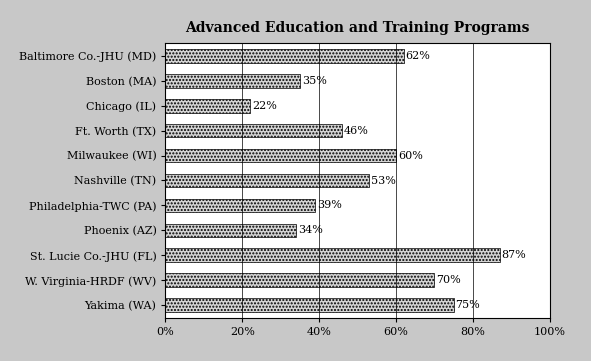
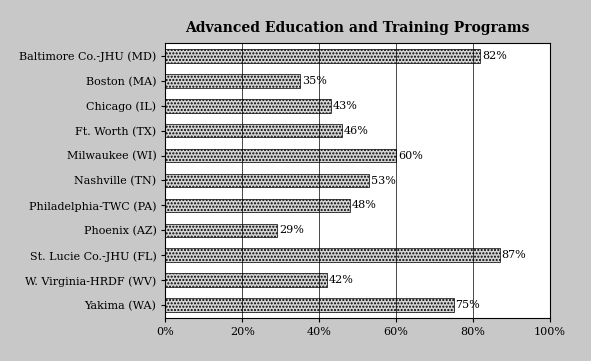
Baltimore Co.-JHU (MD): 62% -> 82%
Chicago (IL): 22% -> 43%
Philadelphia-TWC (PA): 39% -> 48%
Phoenix (AZ): 34% -> 29%
W. Virginia-HRDF (WV): 70% -> 42%
